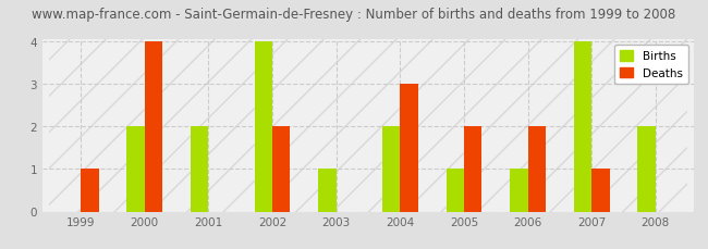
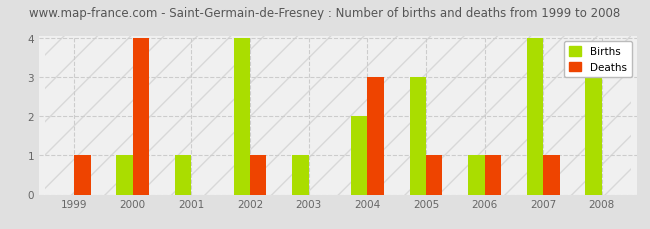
Births/2000: 2 -> 1
Births/2001: 2 -> 1
Deaths/2002: 2 -> 1
Births/2005: 1 -> 3
Deaths/2005: 2 -> 1
Deaths/2006: 2 -> 1
Births/2008: 2 -> 3
